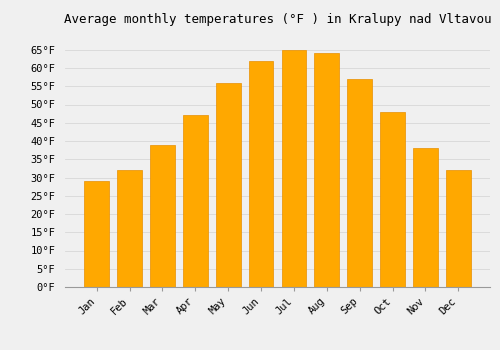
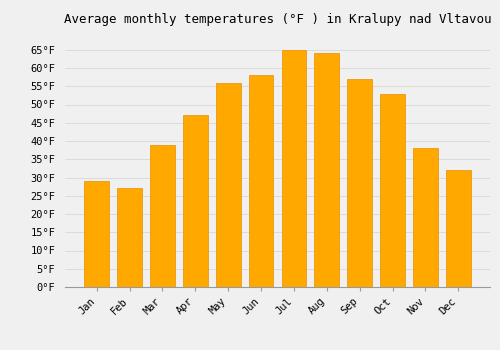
Feb: 32°F -> 27°F
Jun: 62°F -> 58°F
Oct: 48°F -> 53°F
